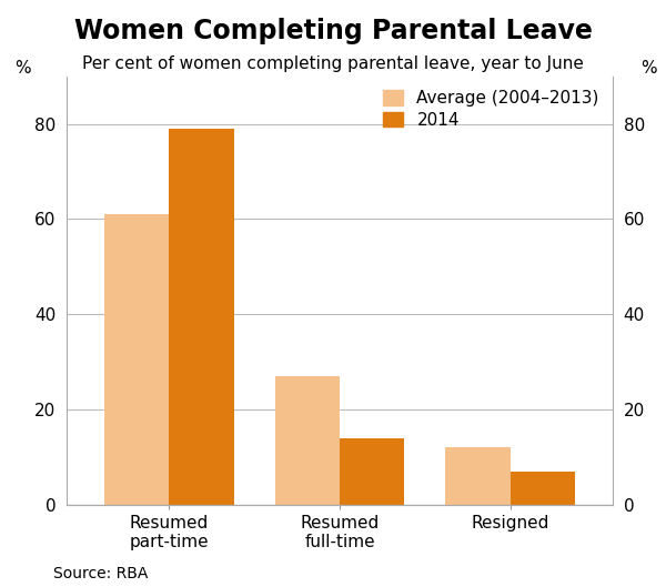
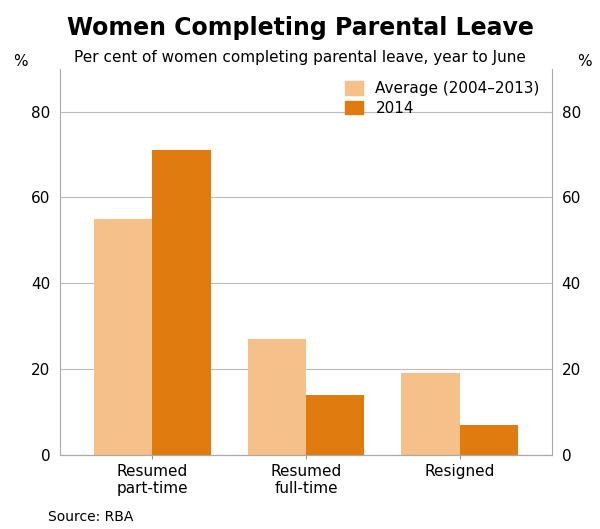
Average (2004–2013)/Resumed part-time: 61 -> 55
2014/Resumed part-time: 79 -> 71
Average (2004–2013)/Resigned: 12 -> 19
